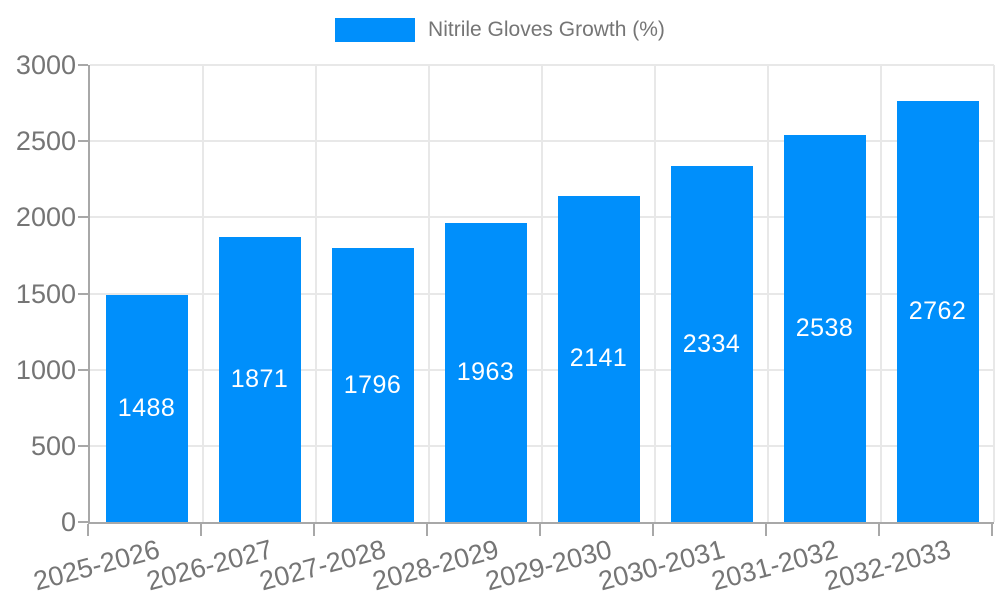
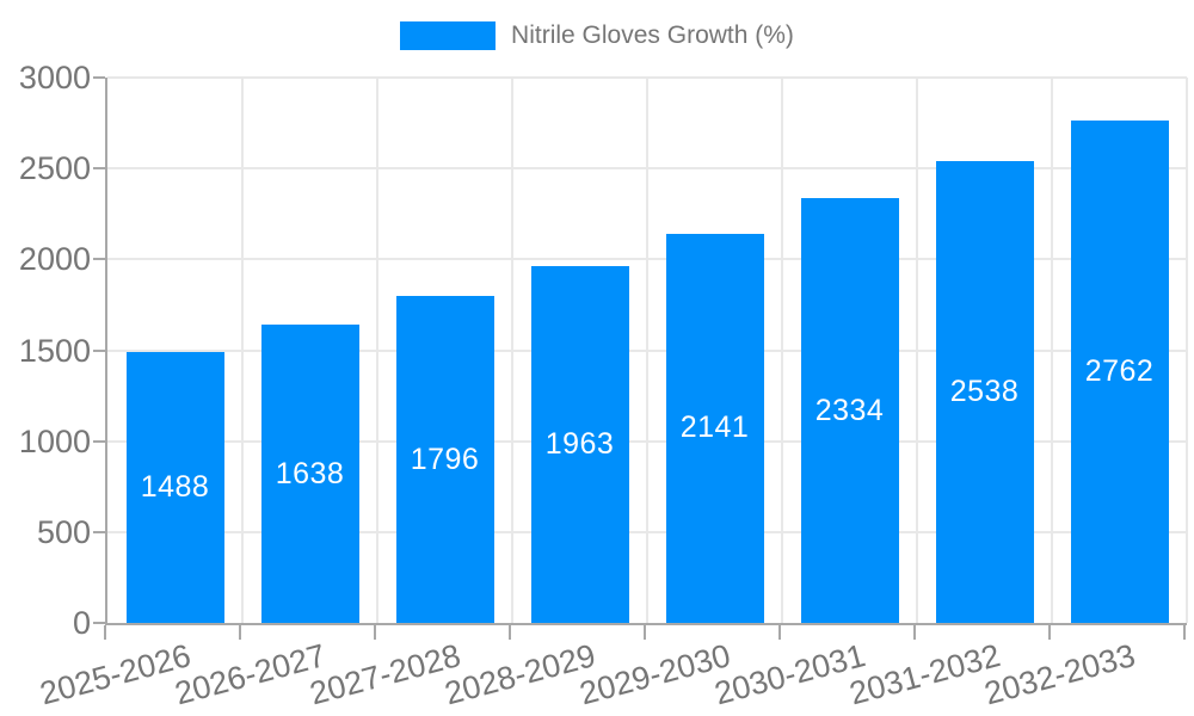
2026-2027: 1871 -> 1638
